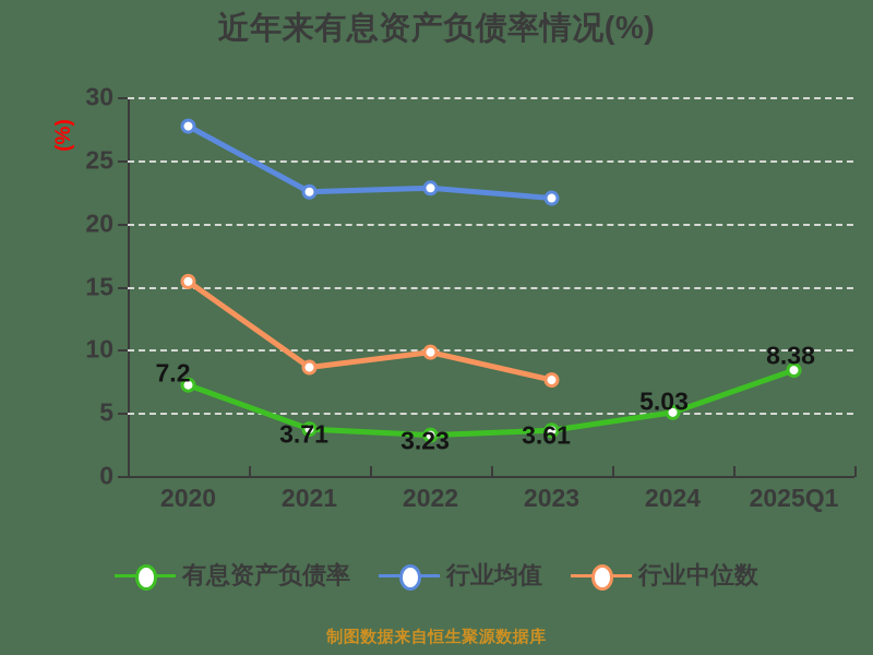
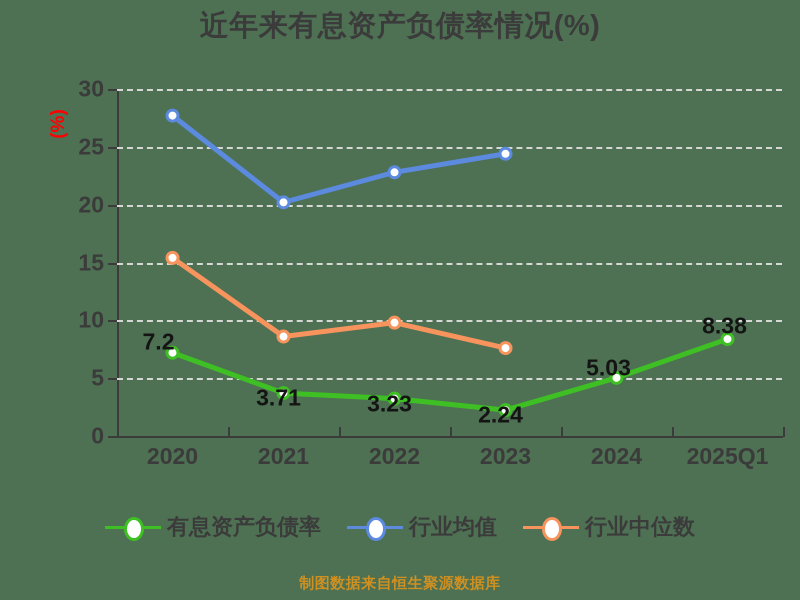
行业均值/2021: 22.5 -> 20.2
有息资产负债率/2023: 3.61 -> 2.24
行业均值/2023: 22.0 -> 24.4
